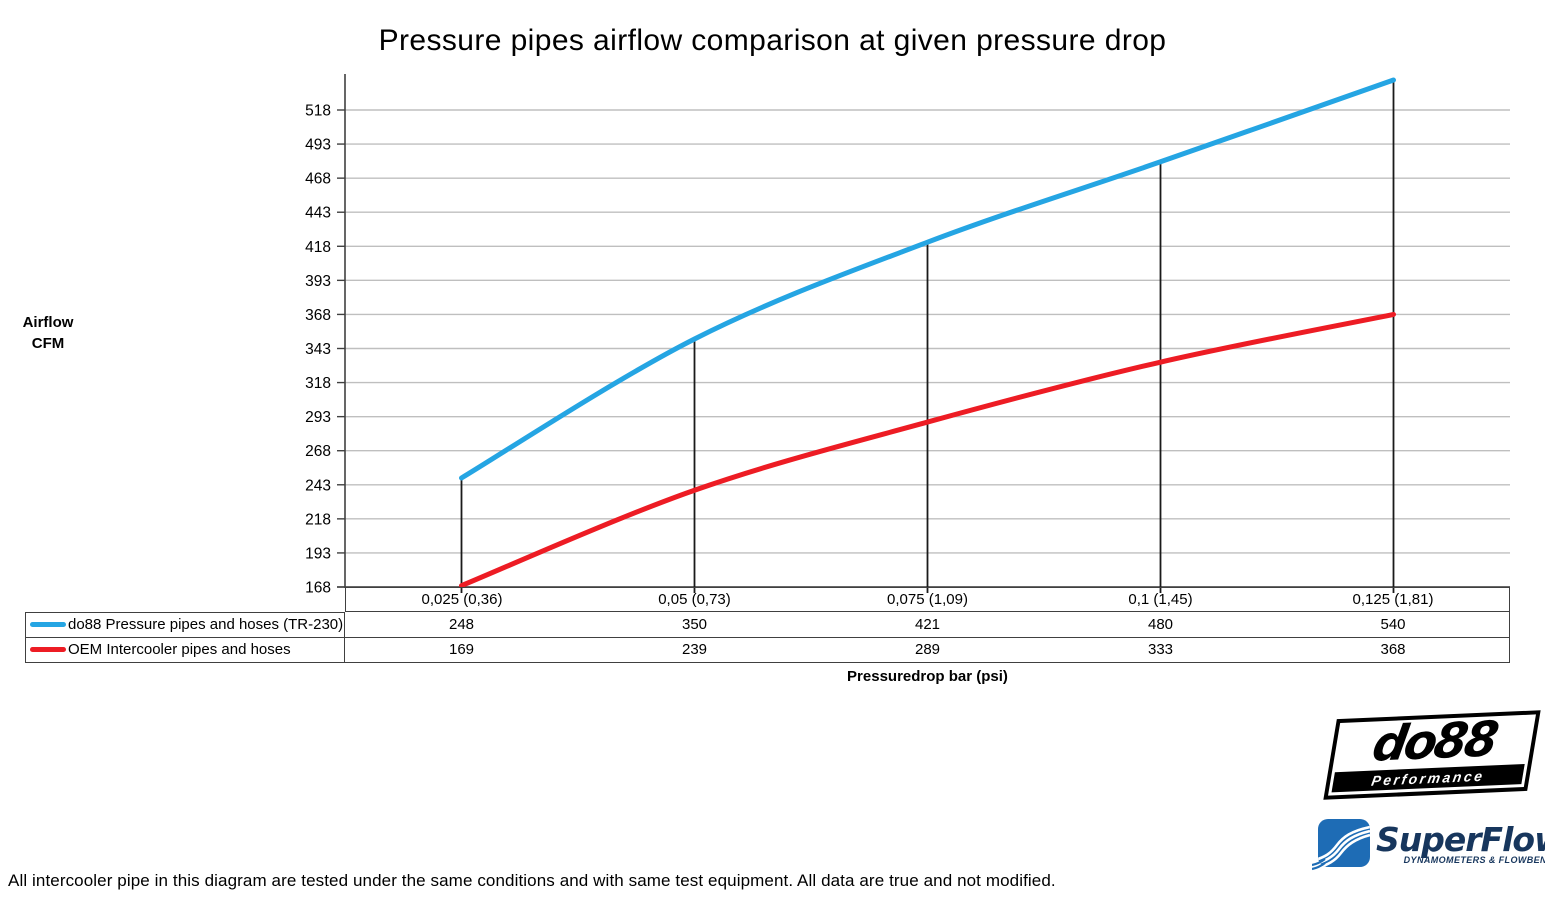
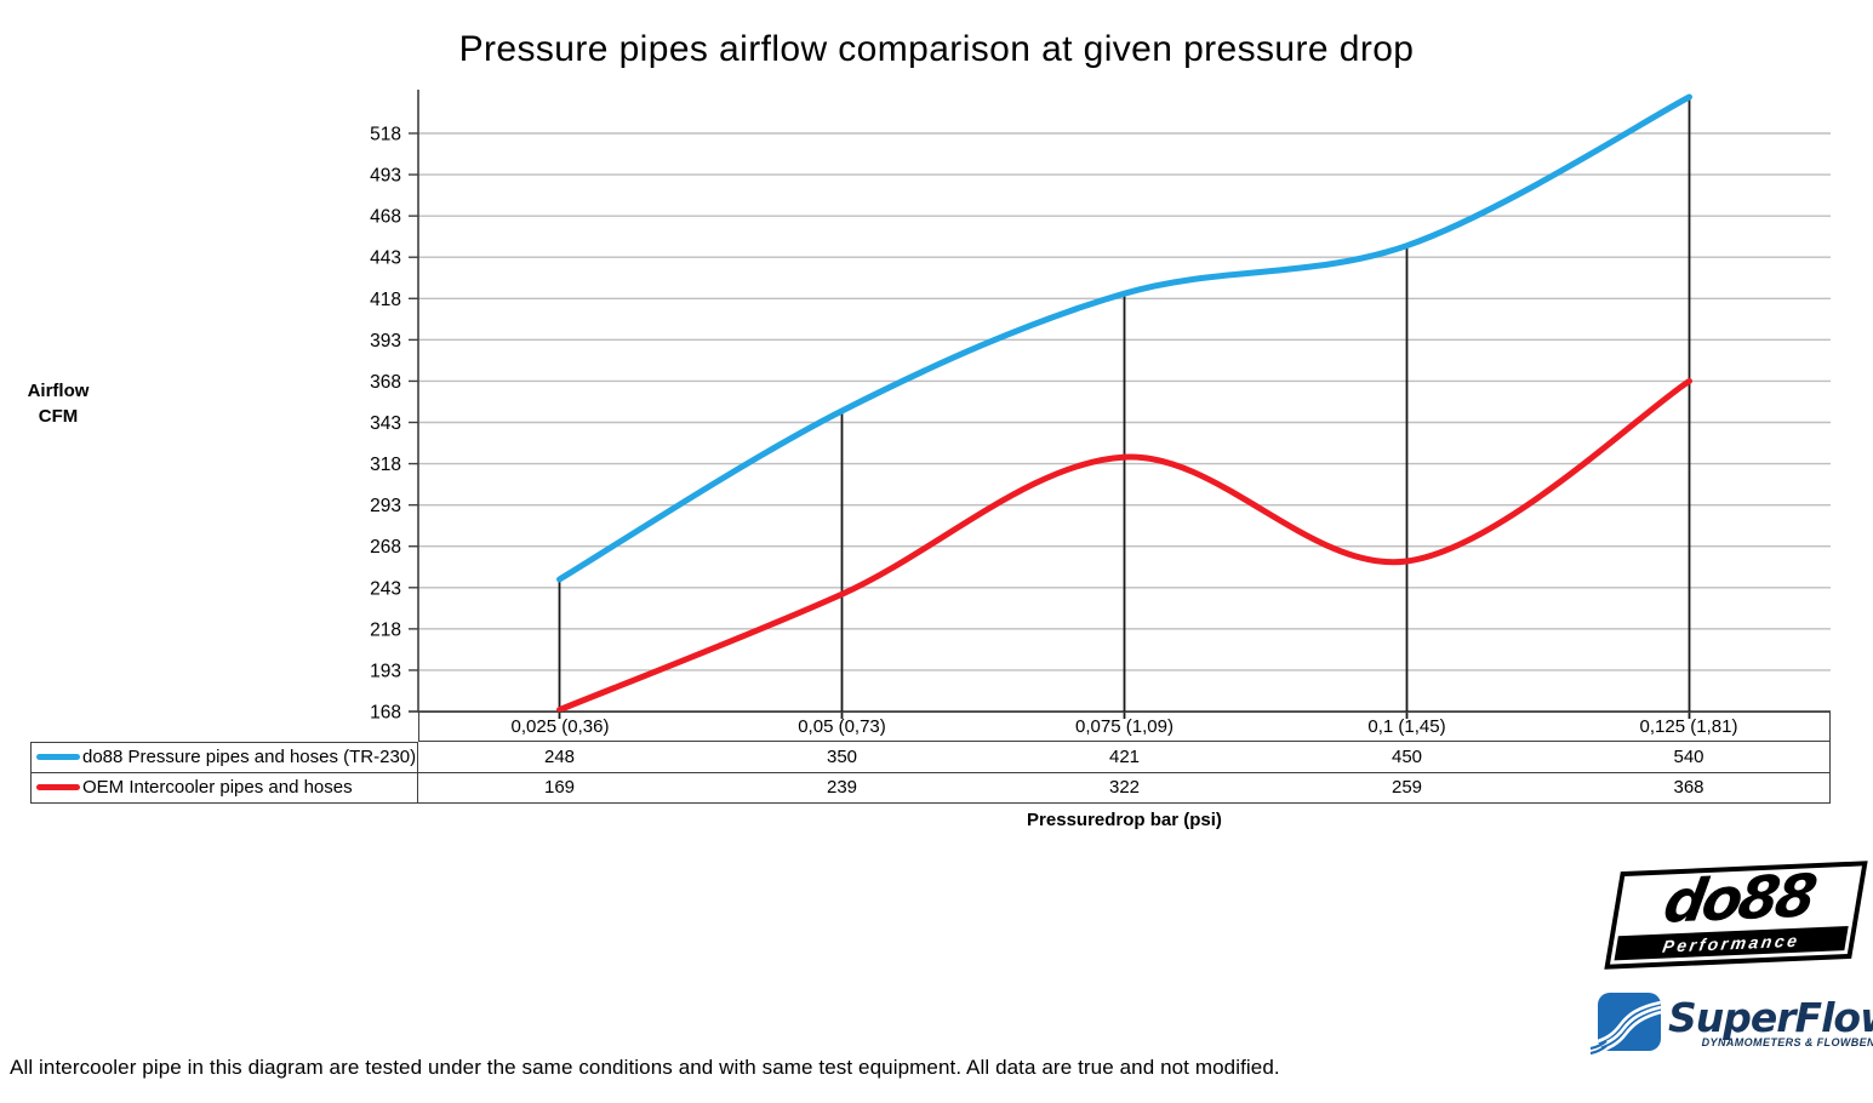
OEM Intercooler pipes and hoses/0,075 (1,09): 289 -> 322
do88 Pressure pipes and hoses (TR-230)/0,1 (1,45): 480 -> 450
OEM Intercooler pipes and hoses/0,1 (1,45): 333 -> 259
